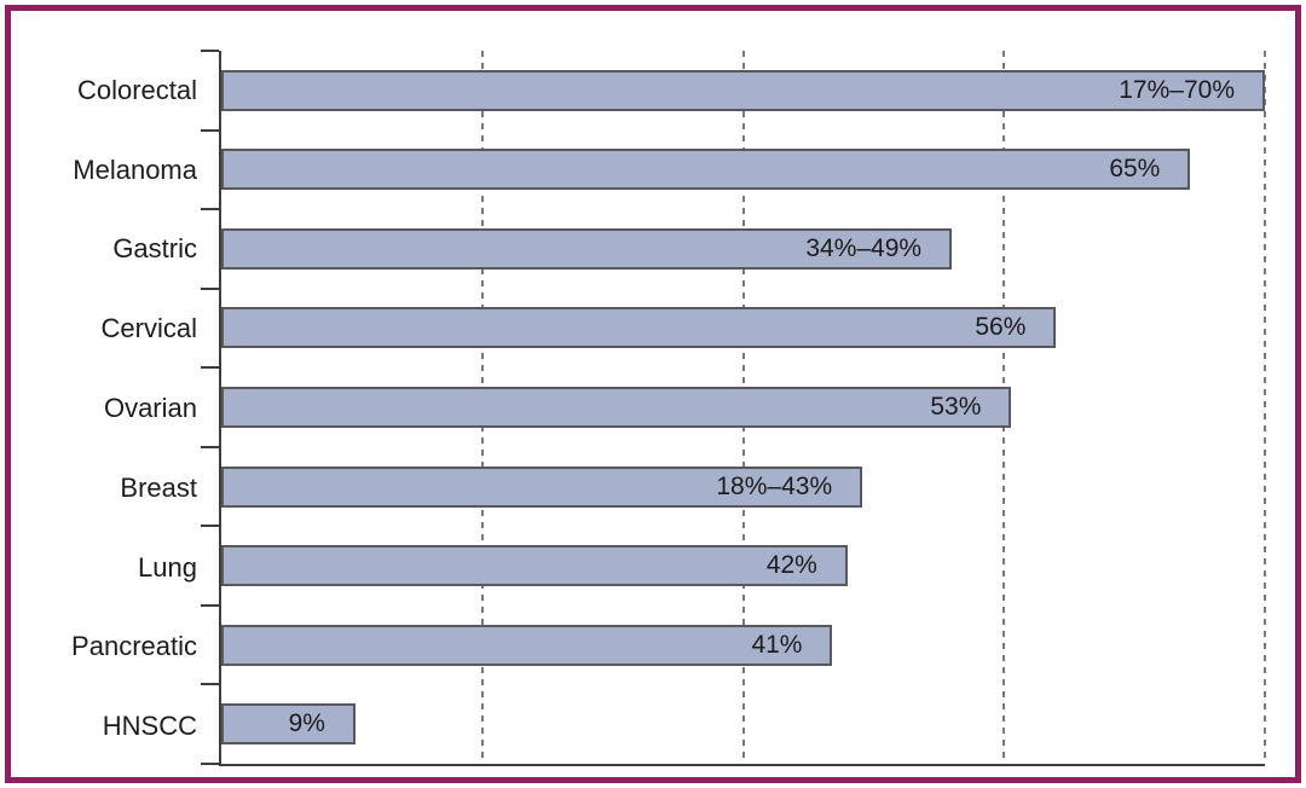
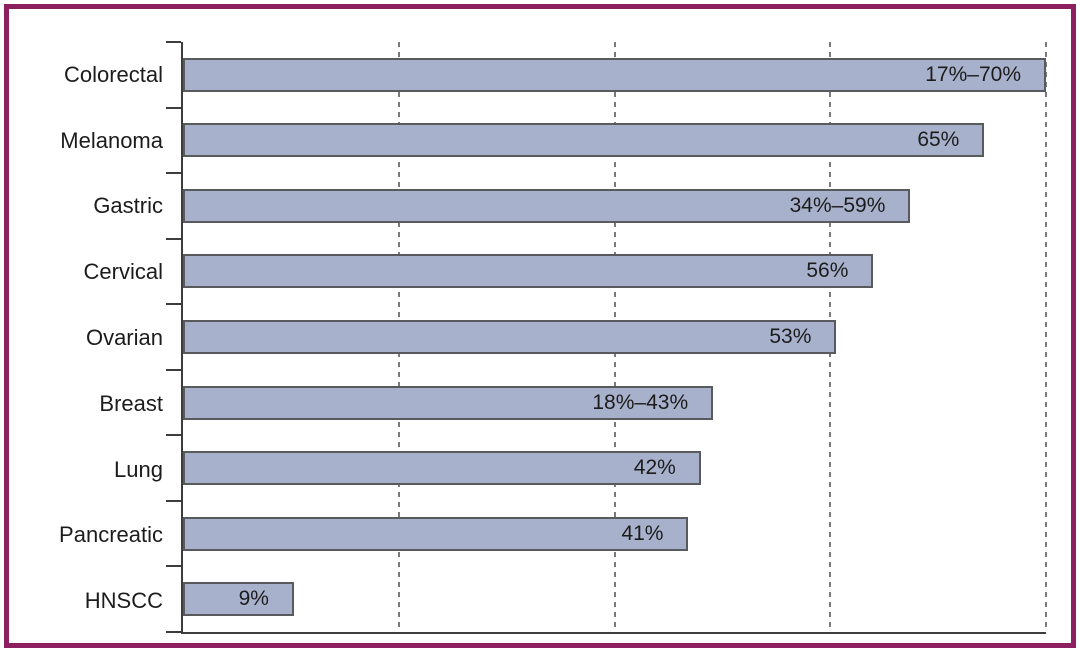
Gastric: 49 -> 59
